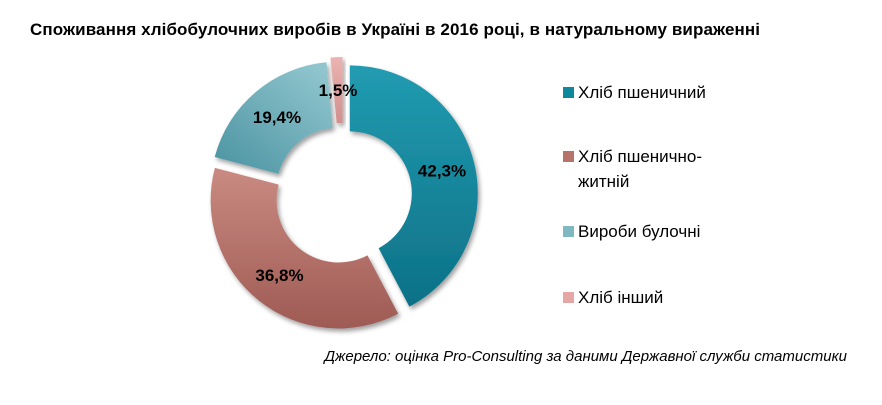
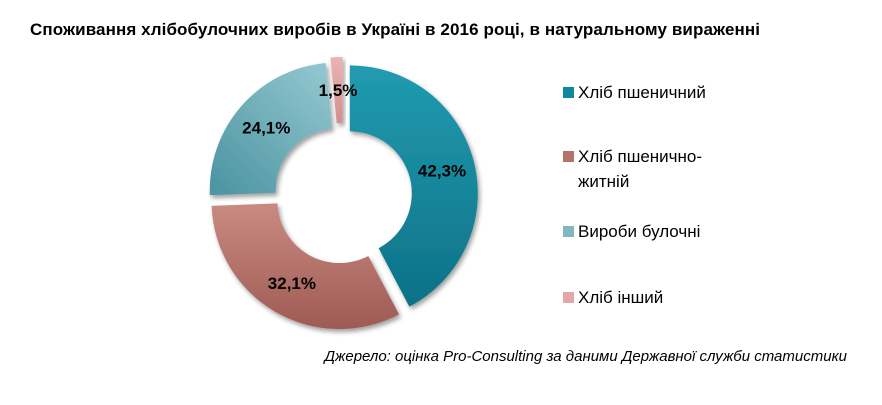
Хліб пшенично-житній: 36,8% -> 32,1%
Вироби булочні: 19,4% -> 24,1%
